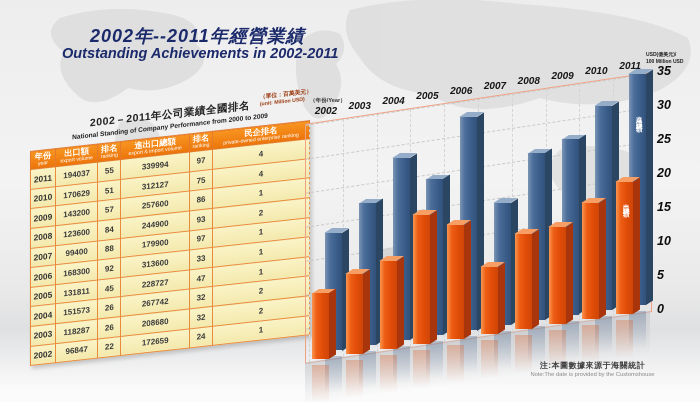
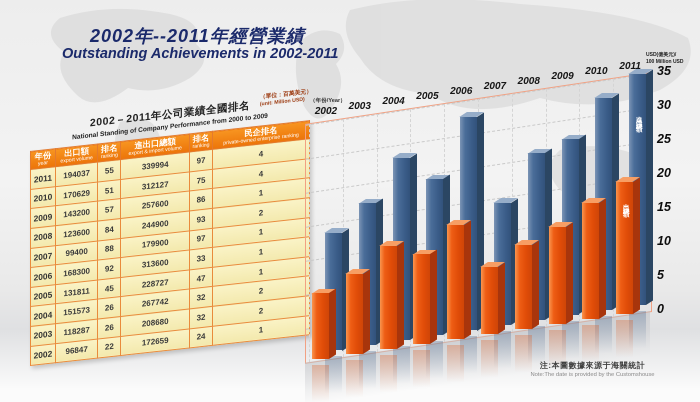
出口總額/2004: 13 -> 15
出口總額/2005: 19 -> 13
出口總額/2008: 14 -> 12
進出口總額/2010: 30 -> 31
